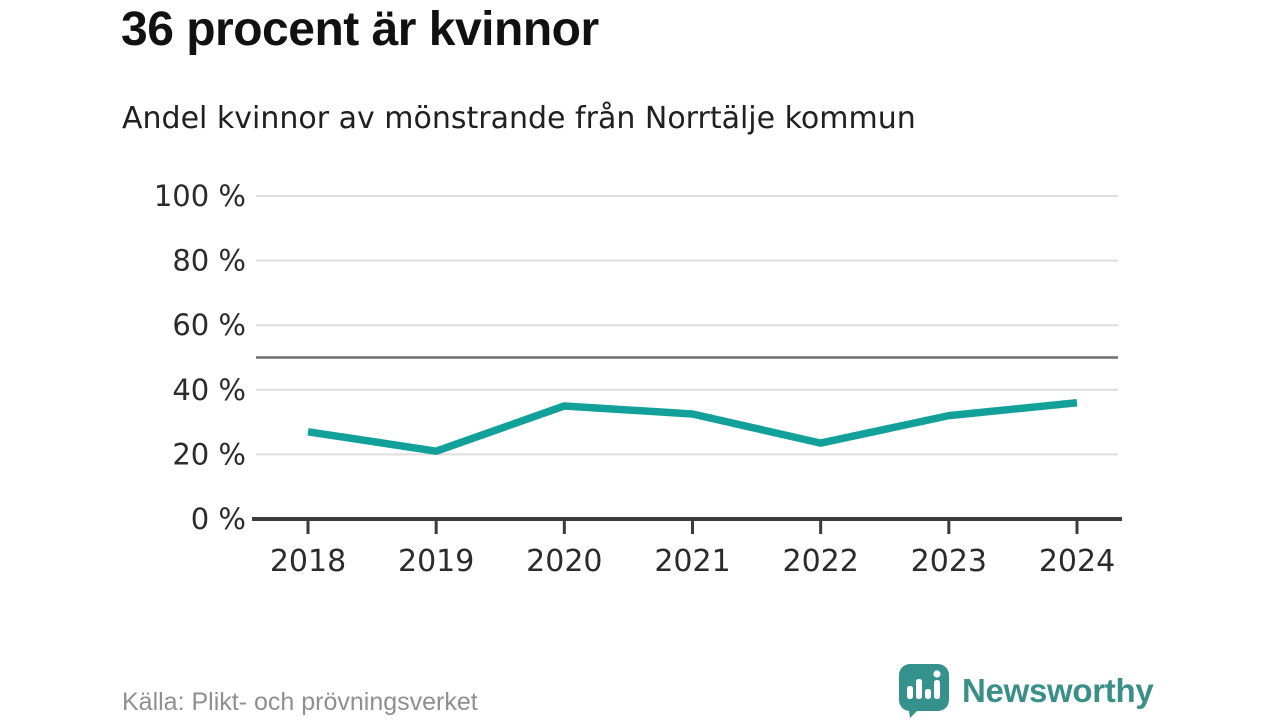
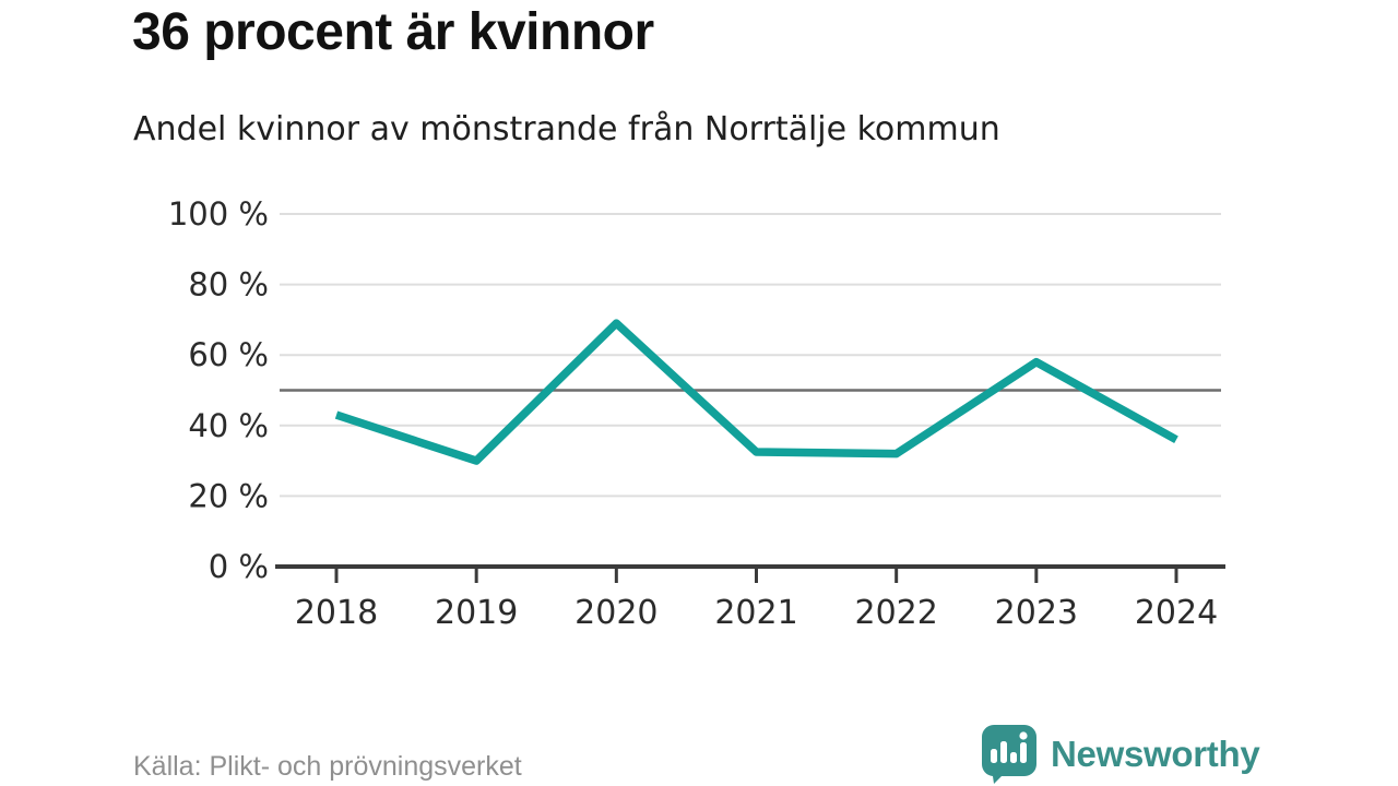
2018: 27% -> 43%
2019: 21% -> 30%
2020: 35% -> 69%
2022: 24% -> 32%
2023: 32% -> 58%
